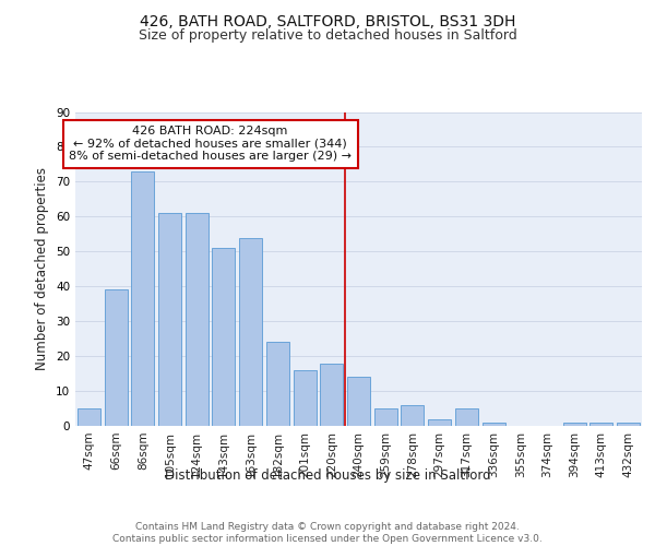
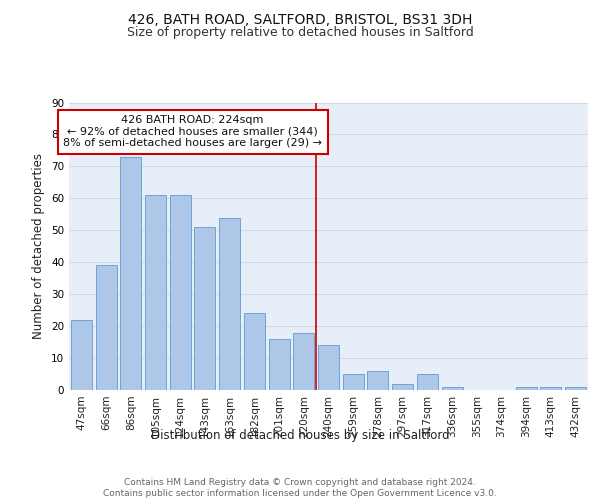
47sqm: 5 -> 22
